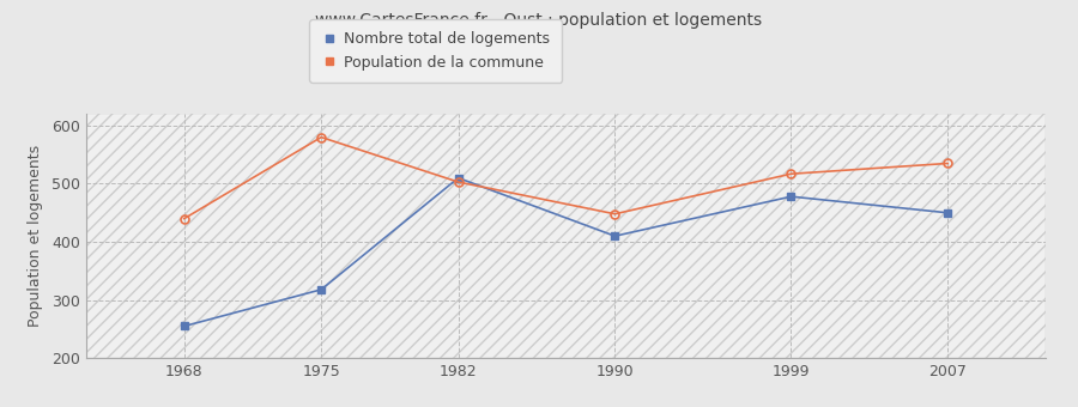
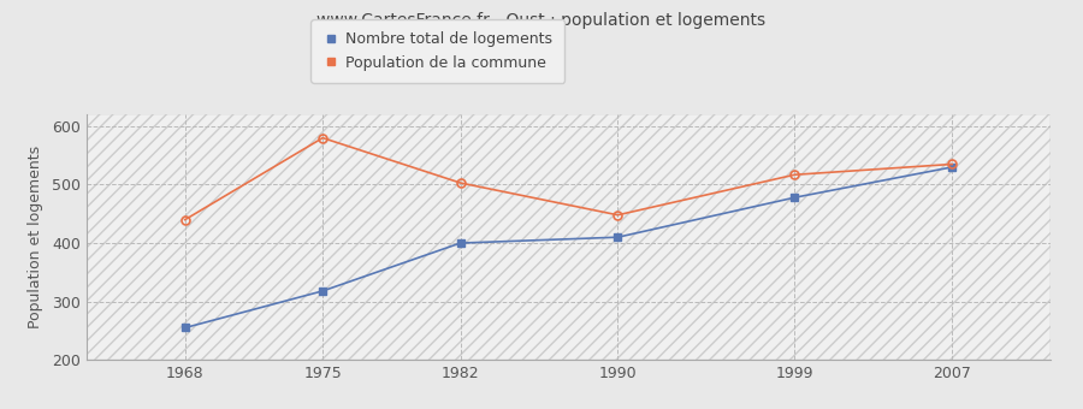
Nombre total de logements/1982: 510 -> 400
Nombre total de logements/2007: 450 -> 530
